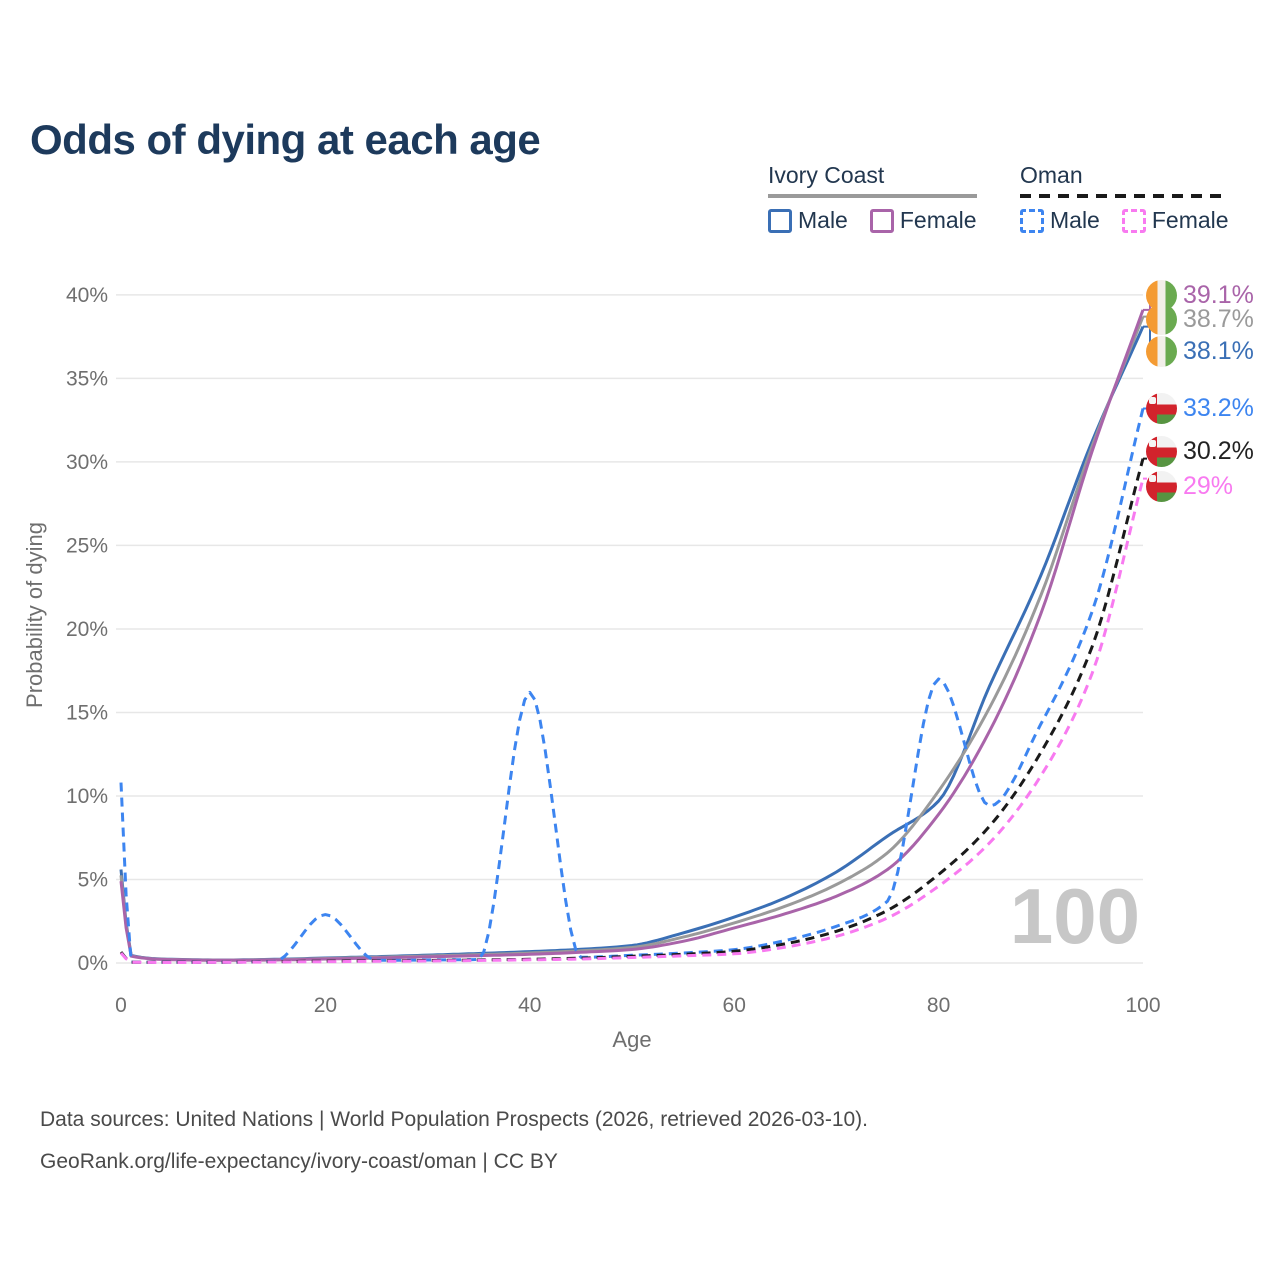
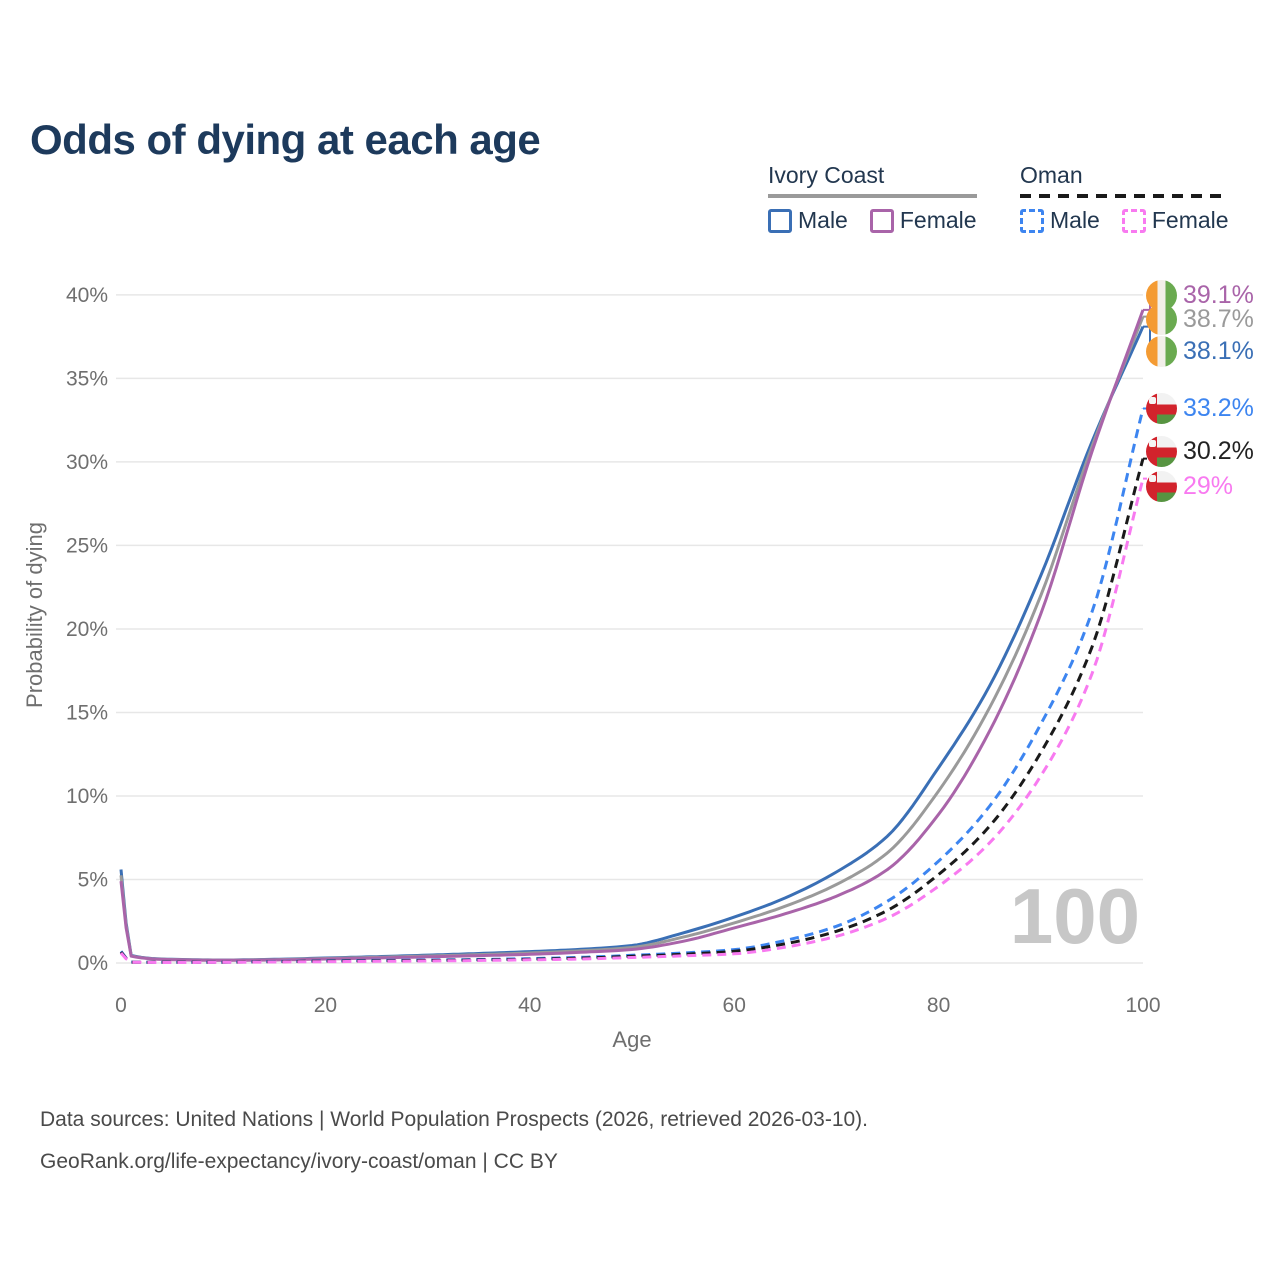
Oman Male/0: 10.8% -> 0.7%
Oman Male/20: 2.9% -> 0.1%
Oman Male/40: 16.2% -> 0.3%
Ivory Coast Male/80: 9.7% -> 11.7%
Oman Male/80: 17.0% -> 6.1%
